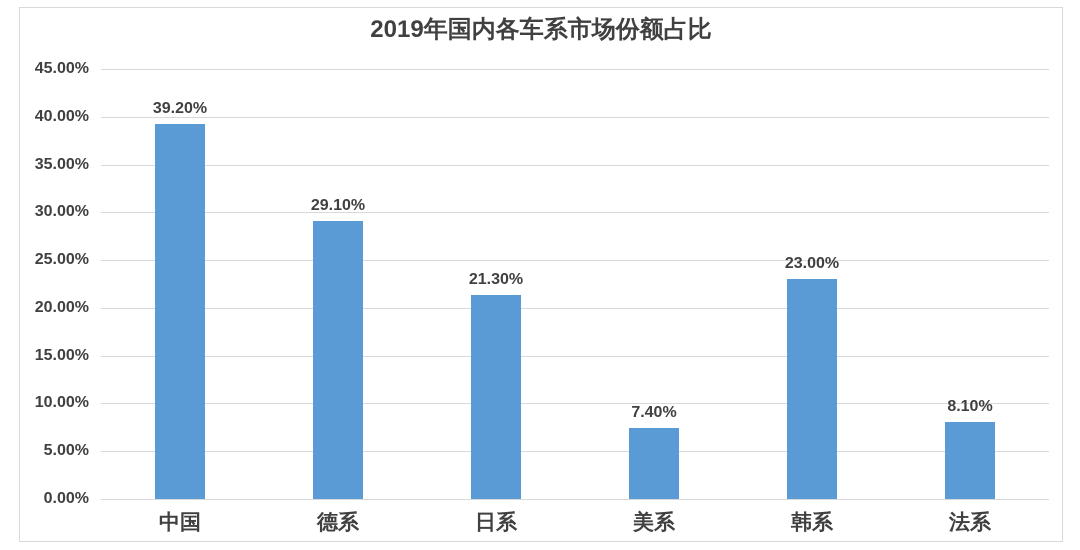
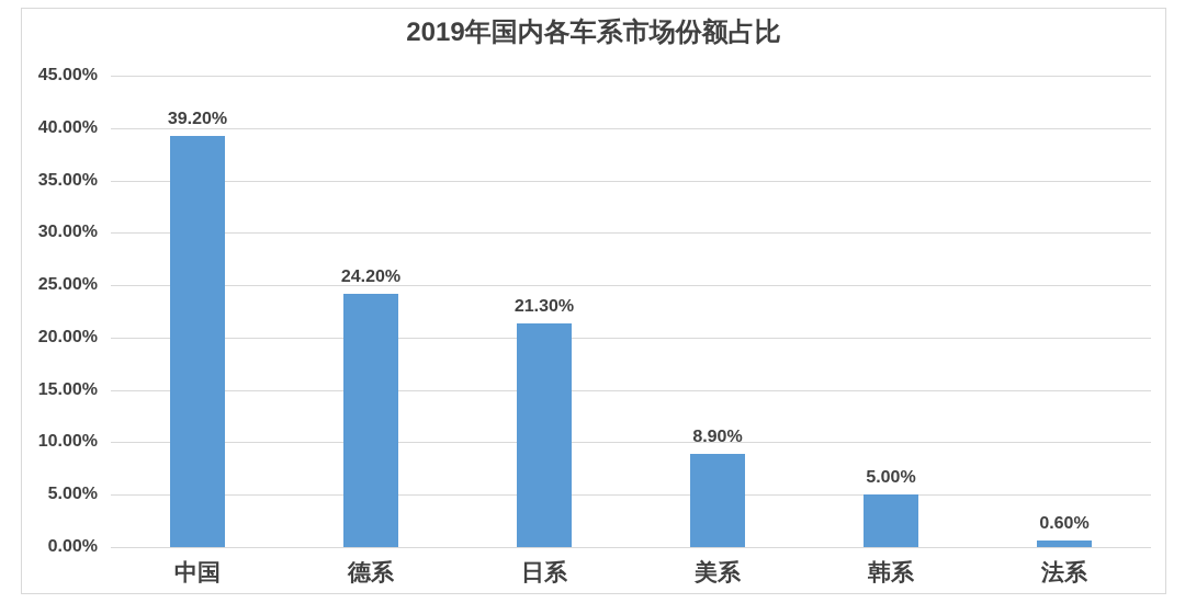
德系: 29.10% -> 24.20%
美系: 7.40% -> 8.90%
韩系: 23.00% -> 5.00%
法系: 8.10% -> 0.60%
